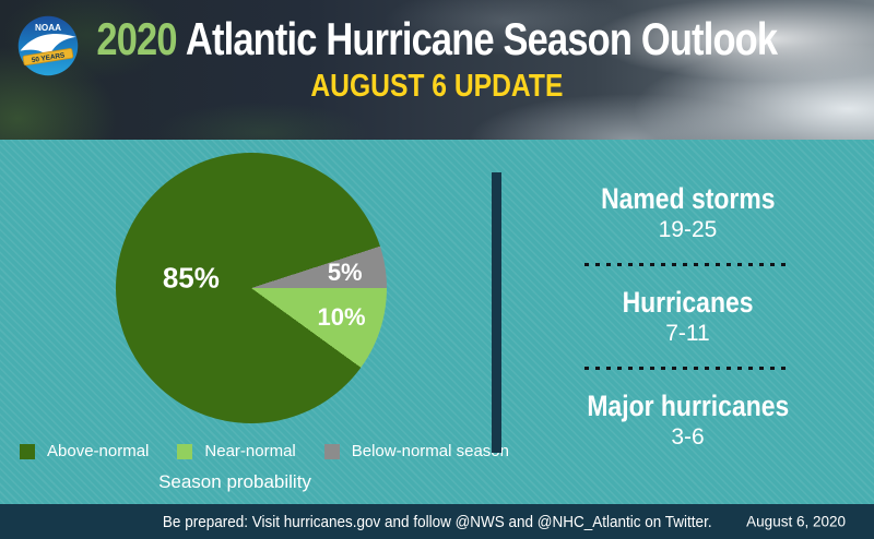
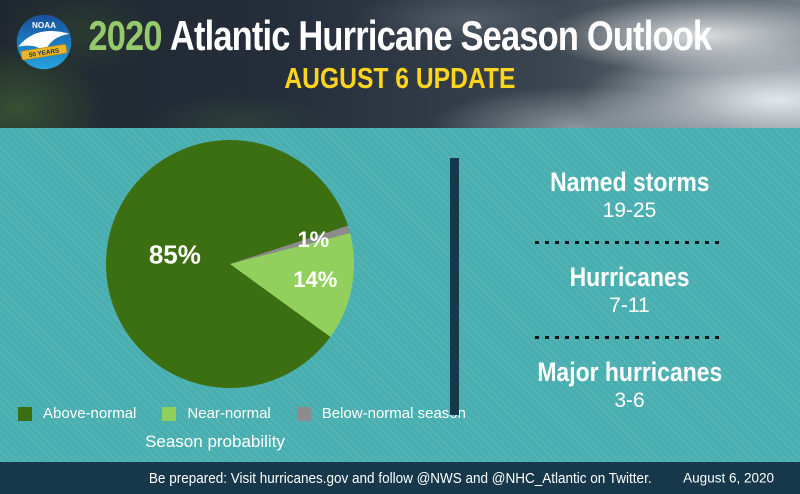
Near-normal: 10% -> 14%
Below-normal season: 5% -> 1%
